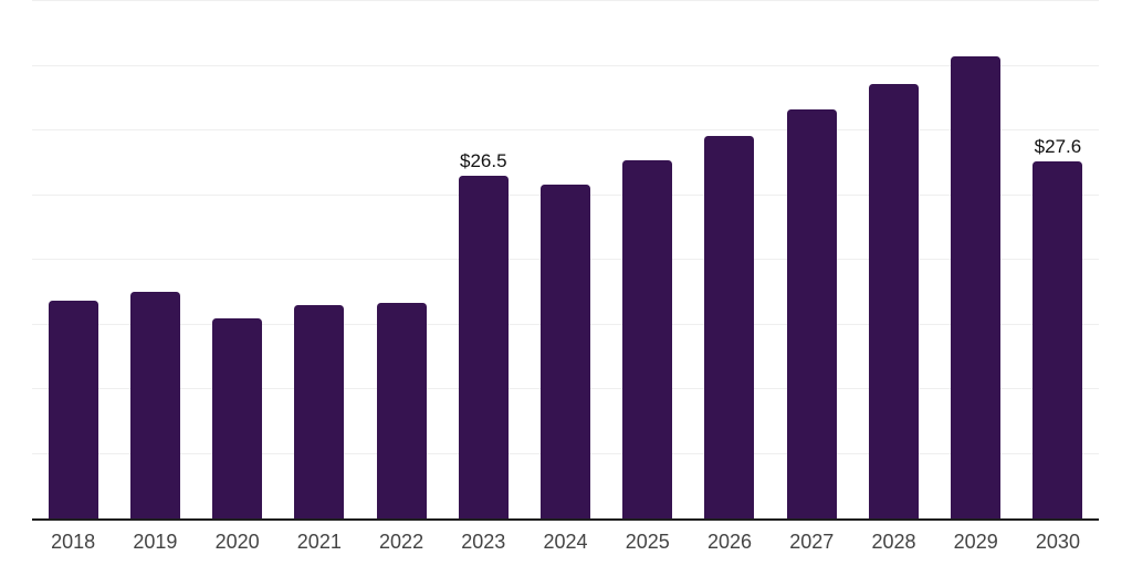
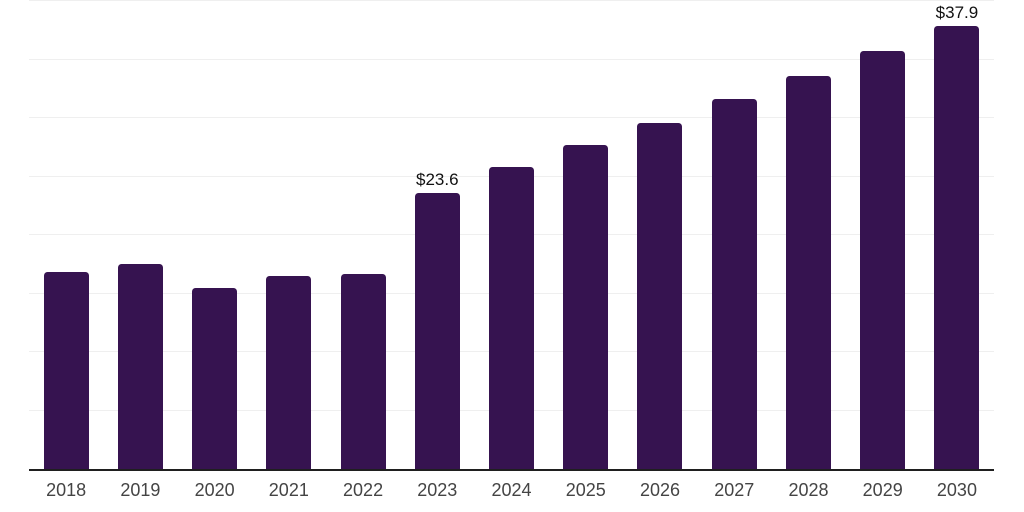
2023: $26.5 -> $23.6
2030: $27.6 -> $37.9
